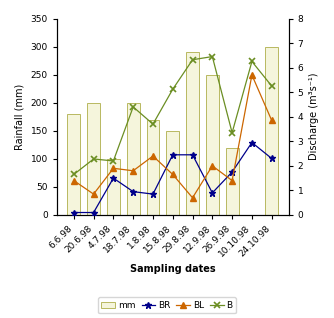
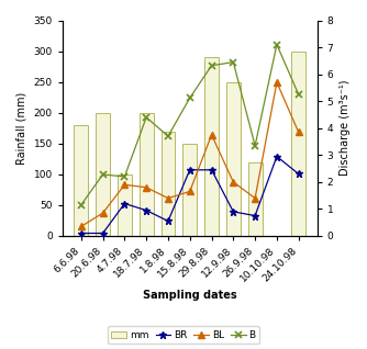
BL/6.6.98: 1.40 -> 0.35
B/6.6.98: 1.65 -> 1.15
BR/4.7.98: 1.50 -> 1.20
BR/1.8.98: 0.85 -> 0.55
BL/1.8.98: 2.40 -> 1.40
BL/29.8.98: 0.70 -> 3.75
BR/26.9.98: 1.75 -> 0.75
B/10.10.98: 6.25 -> 7.10
